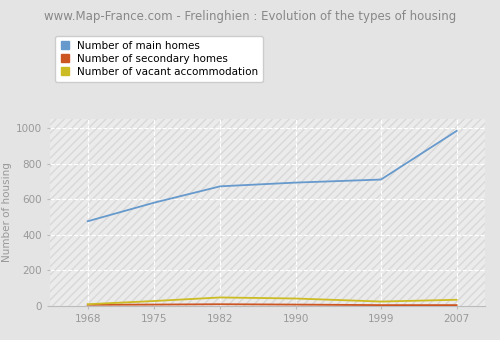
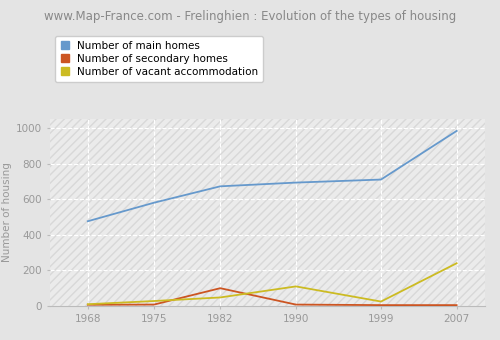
Number of secondary homes/1982: 10 -> 100
Number of vacant accommodation/1990: 40 -> 110
Number of vacant accommodation/2007: 40 -> 240
